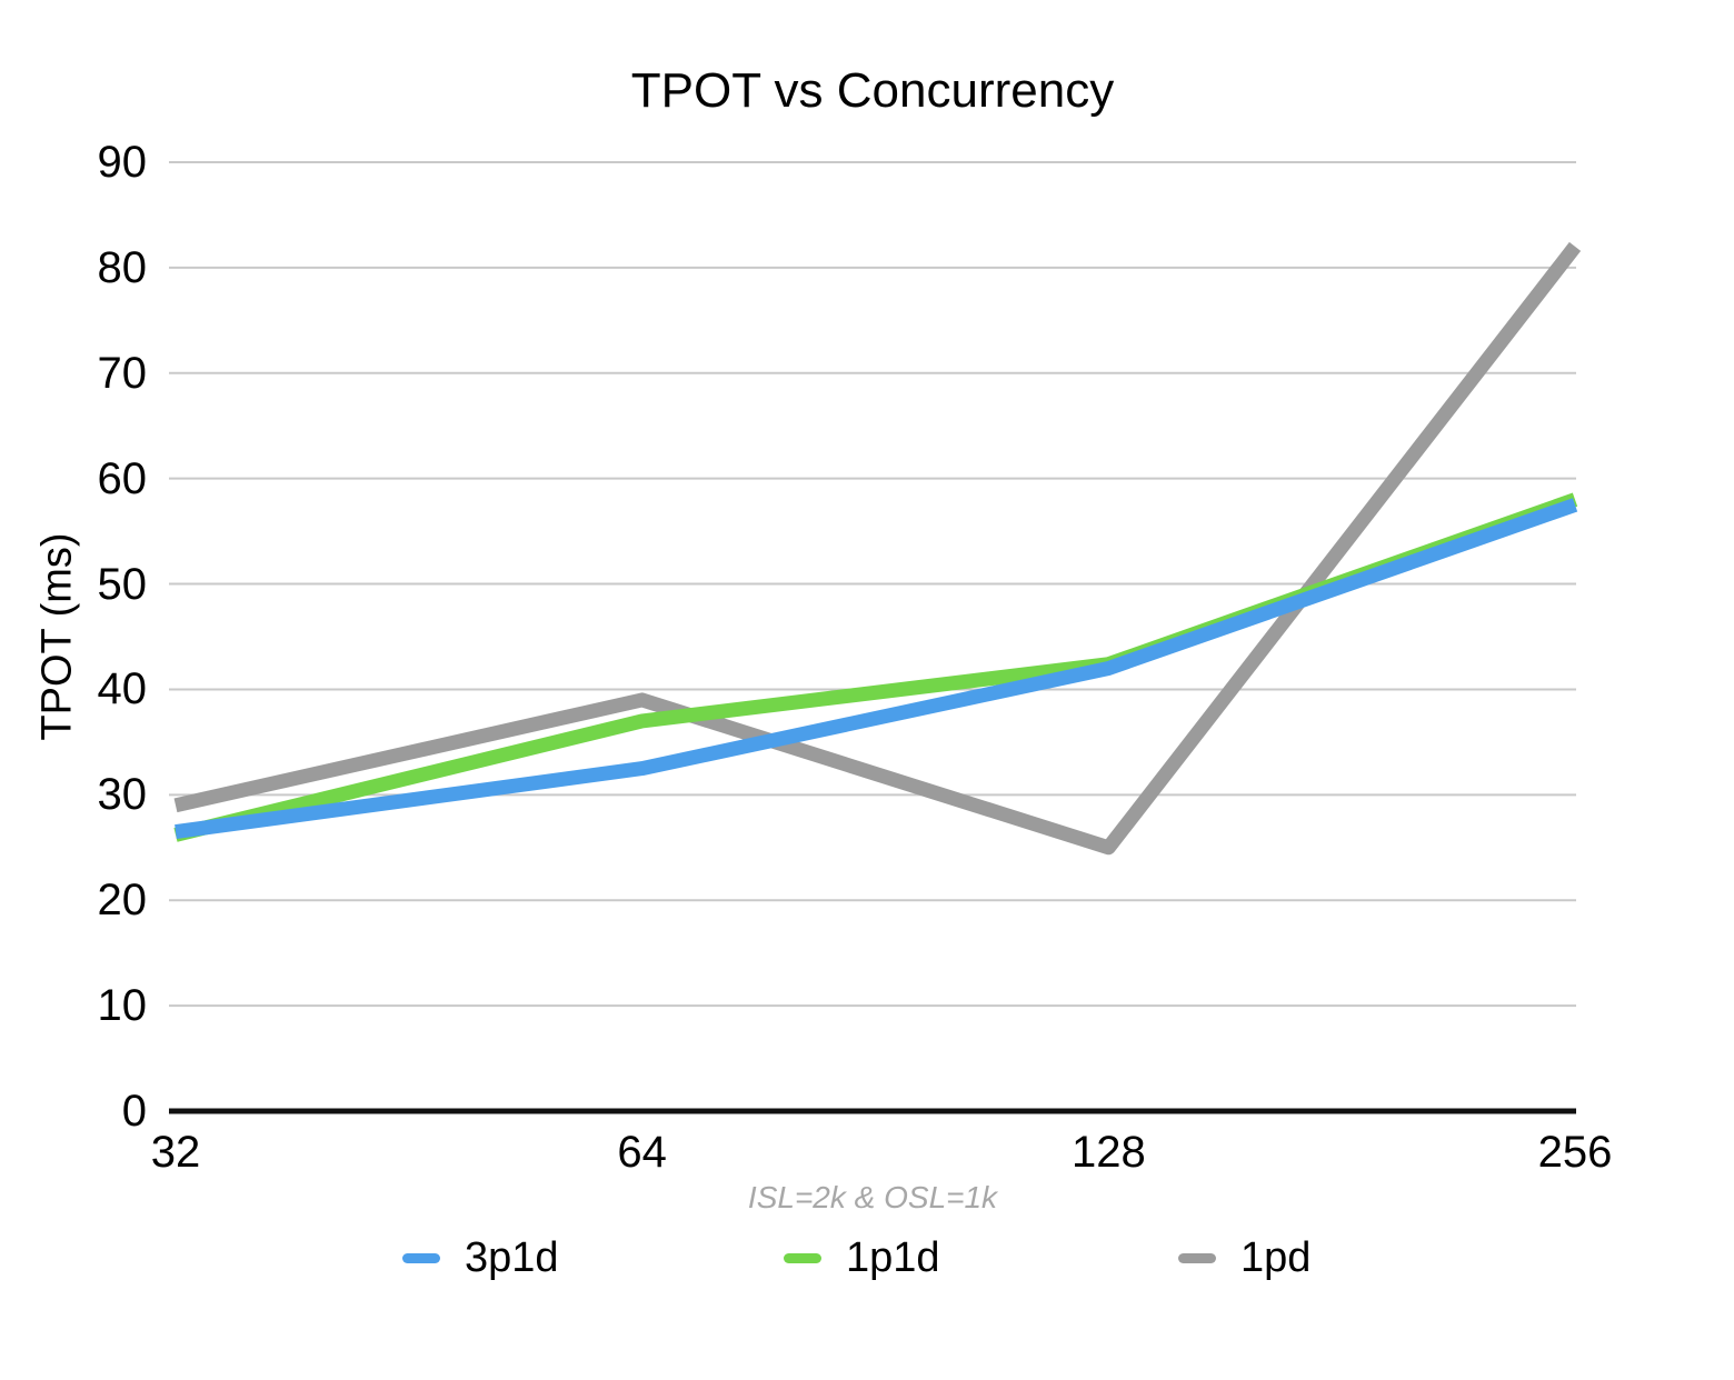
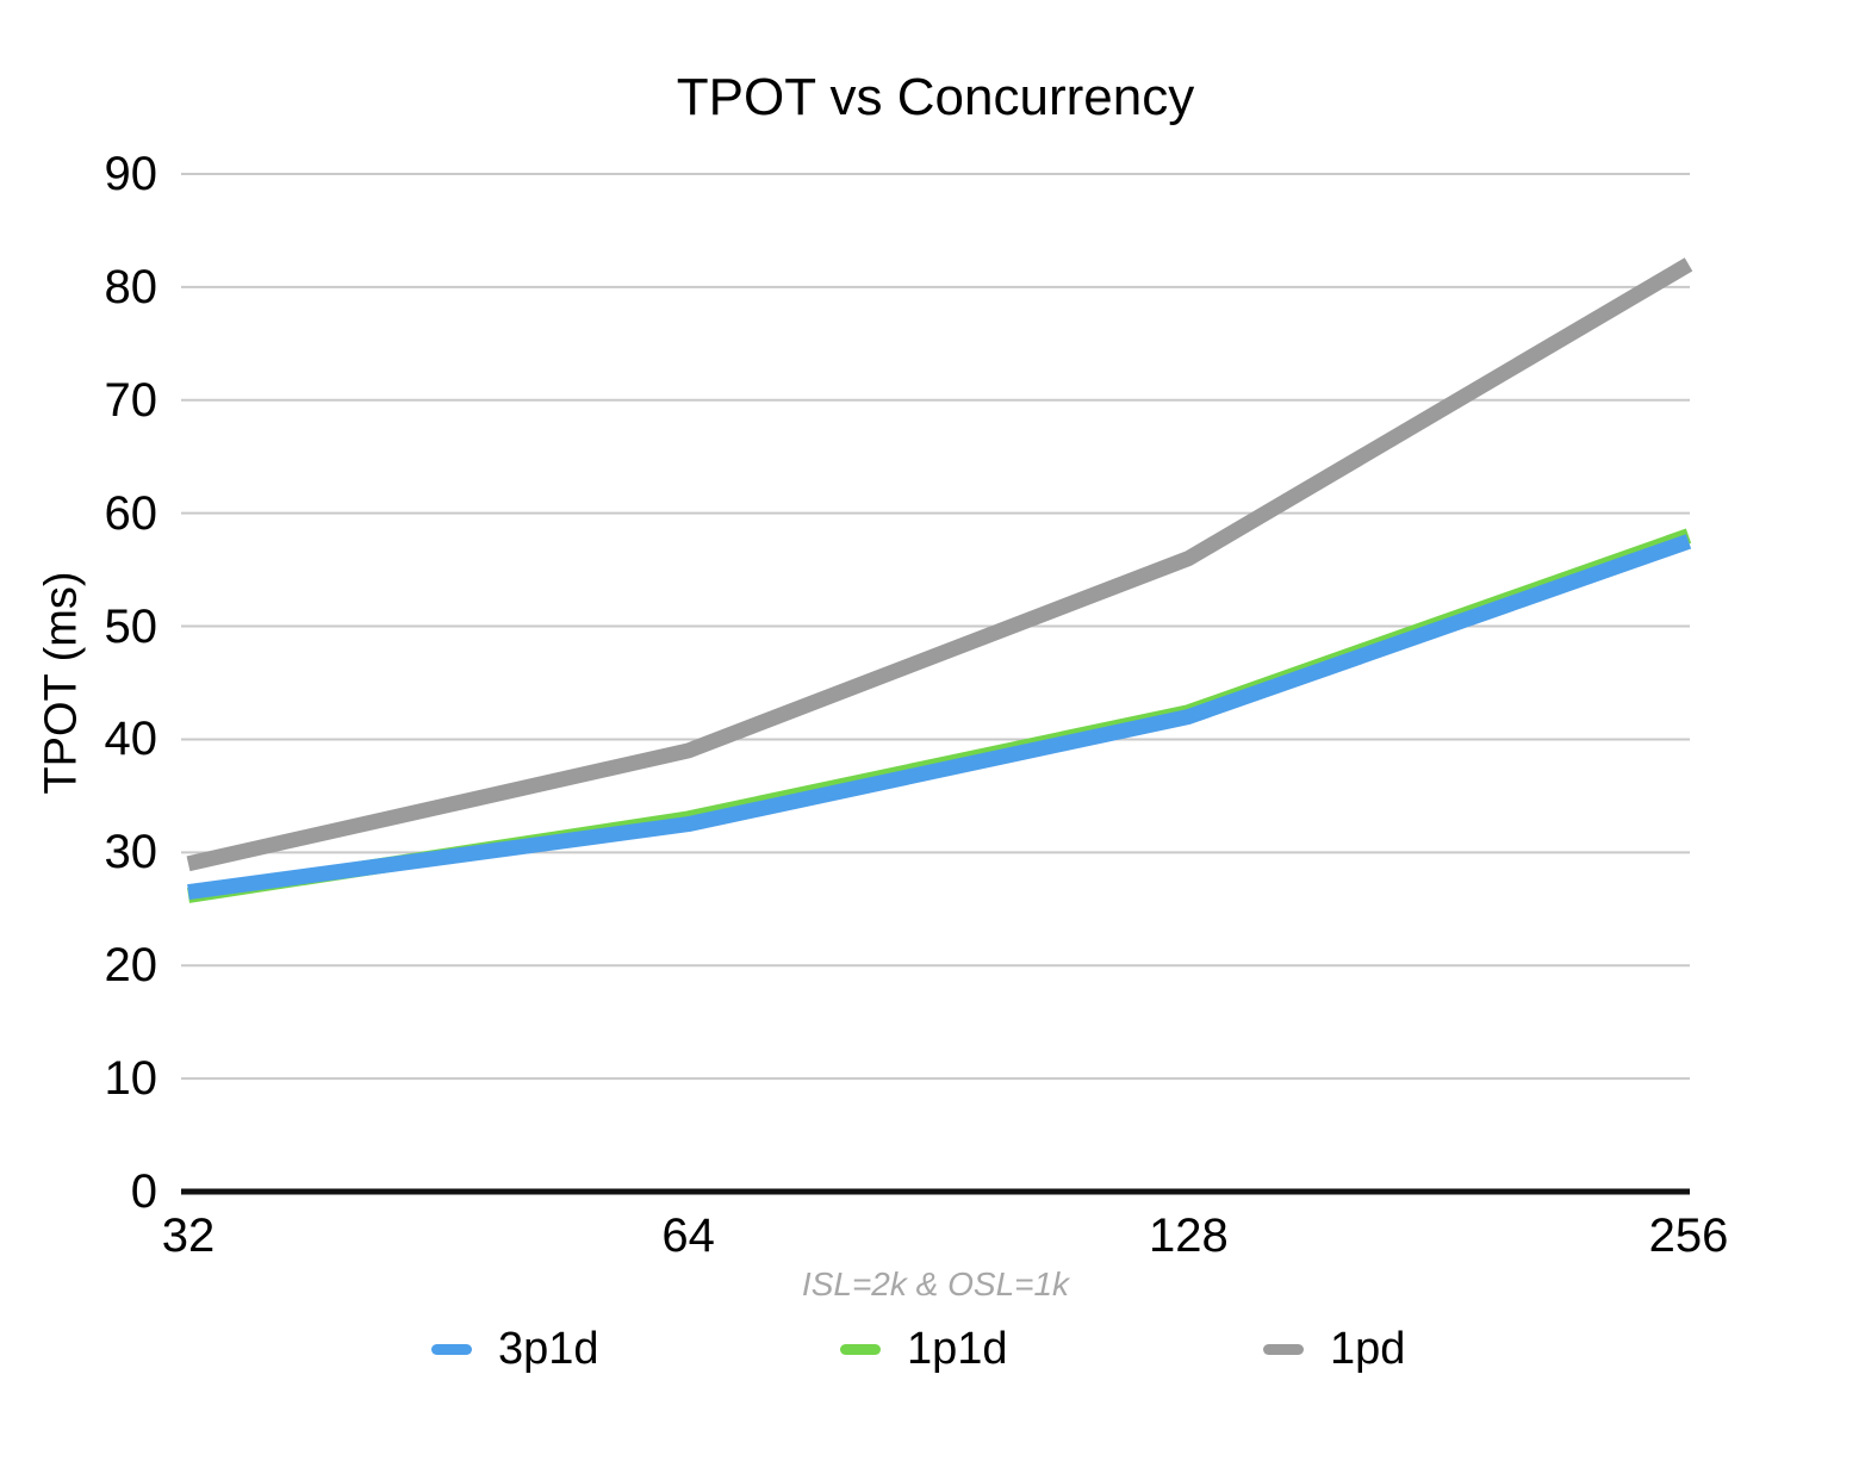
1p1d/64: 37 -> 33
1pd/128: 25 -> 56
